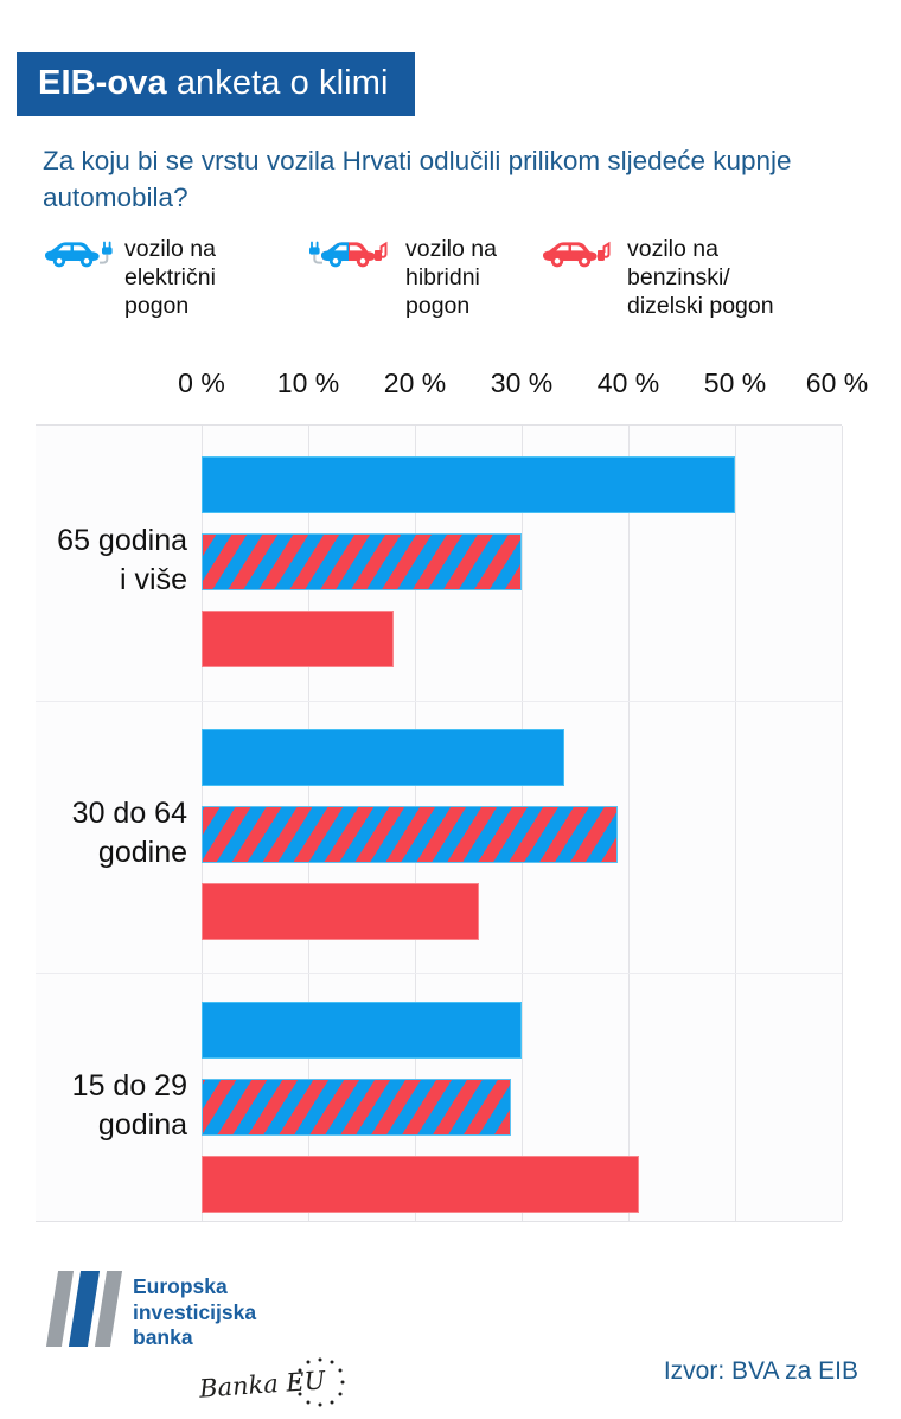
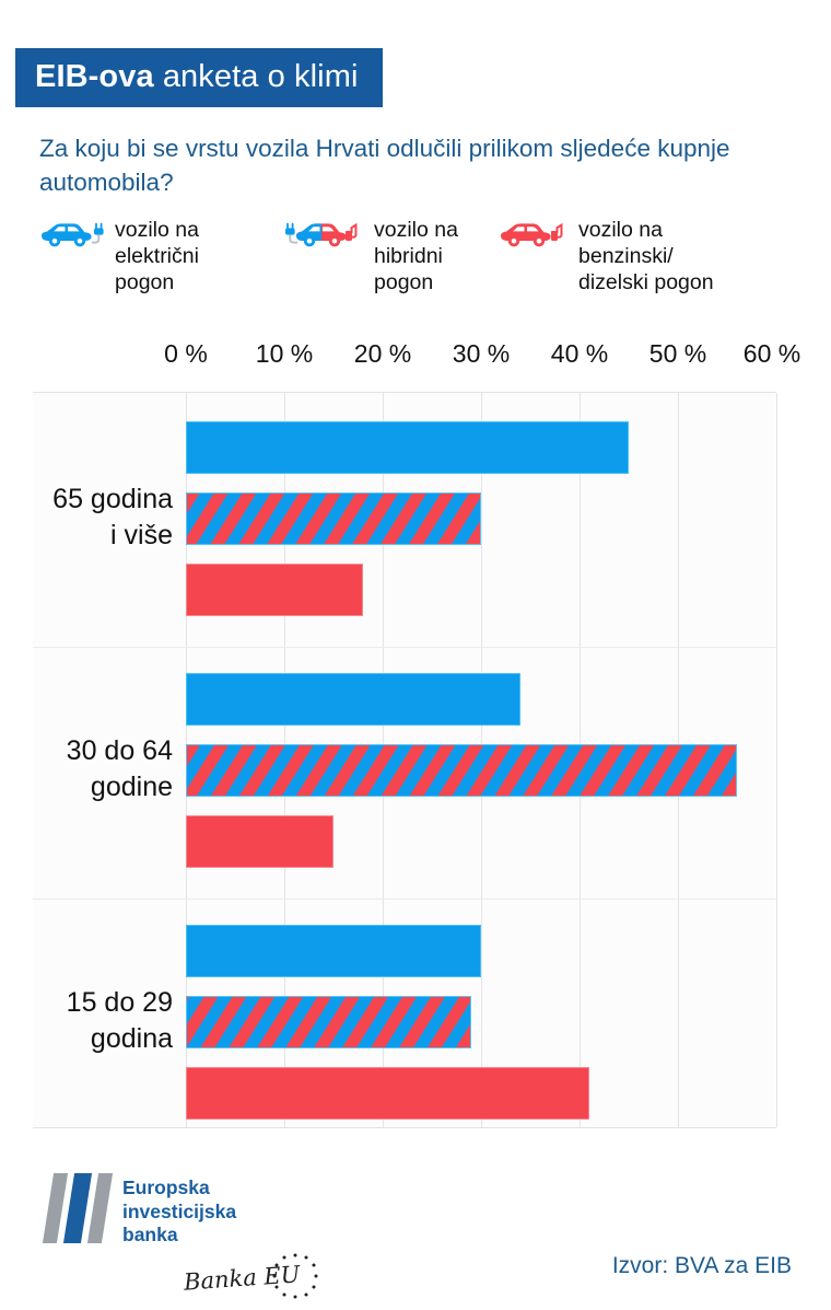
vozilo na električni pogon/65 godina i više: 50% -> 45%
vozilo na hibridni pogon/30 do 64 godine: 39% -> 56%
vozilo na benzinski/dizelski pogon/30 do 64 godine: 26% -> 15%
